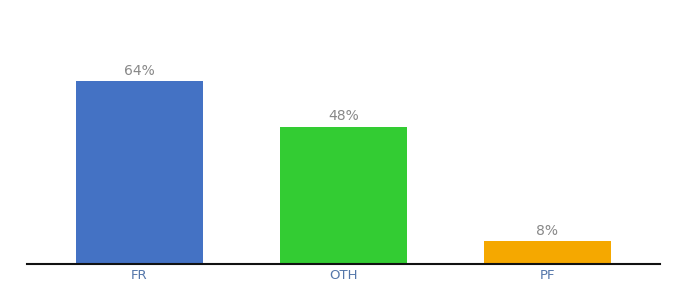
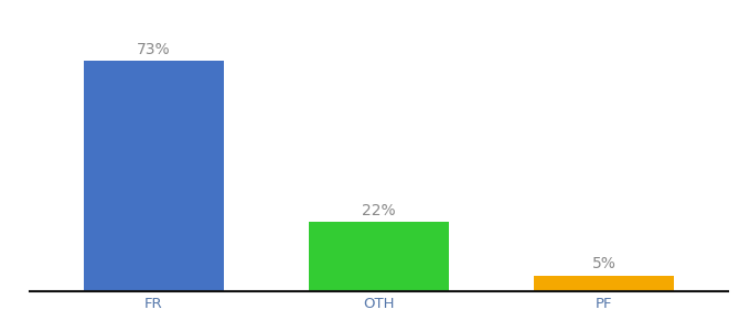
FR: 64% -> 73%
OTH: 48% -> 22%
PF: 8% -> 5%
